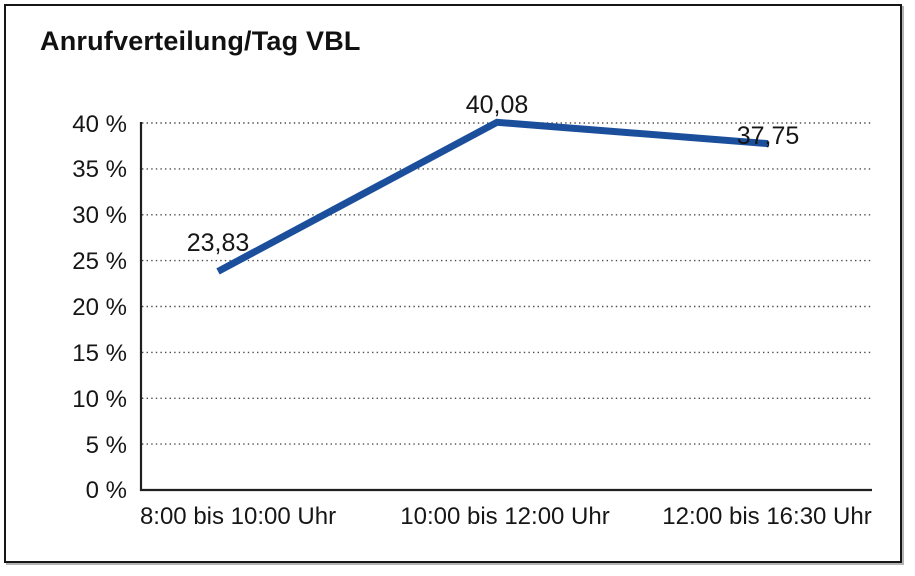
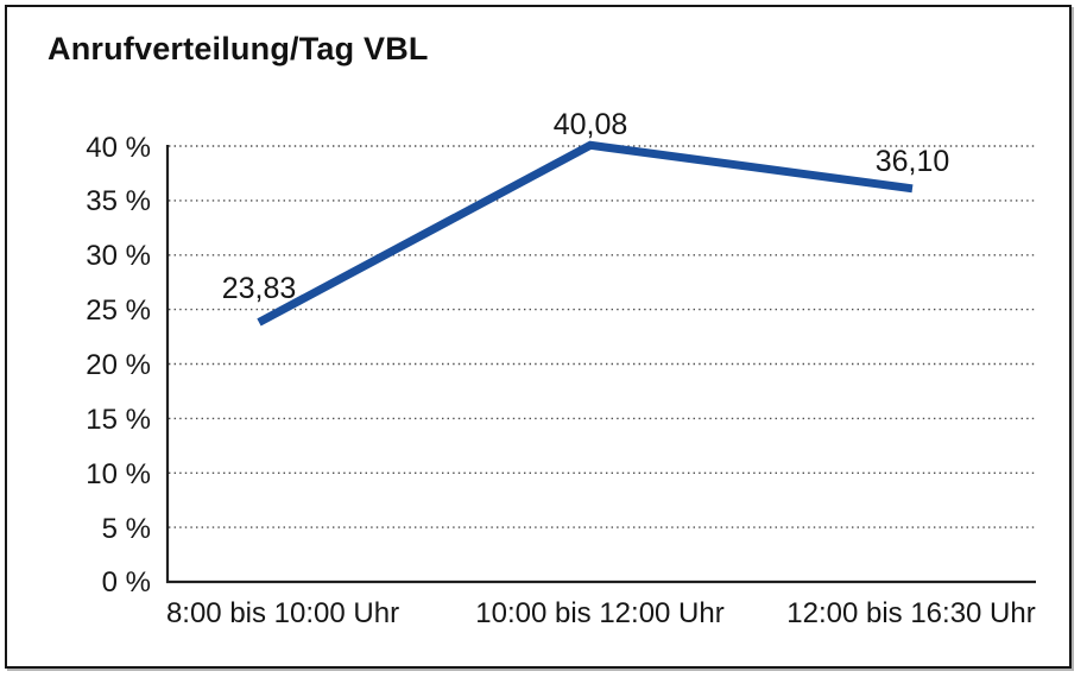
12:00 bis 16:30 Uhr: 37,75 -> 36,10
